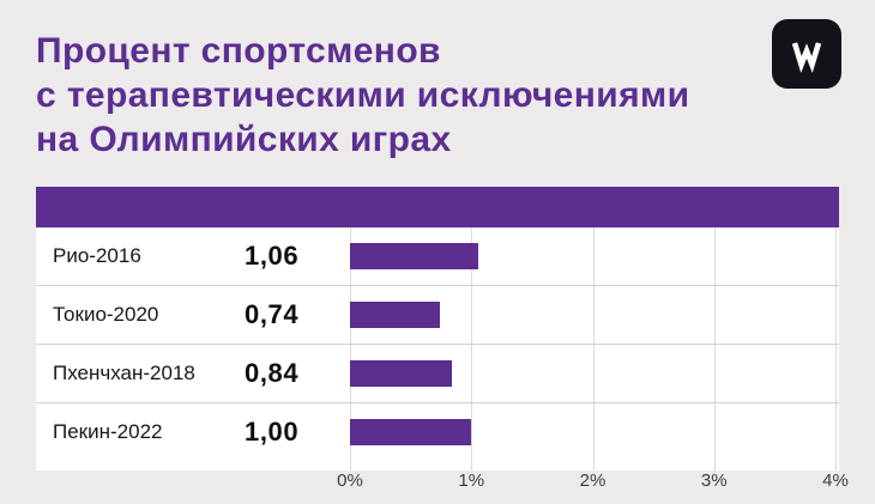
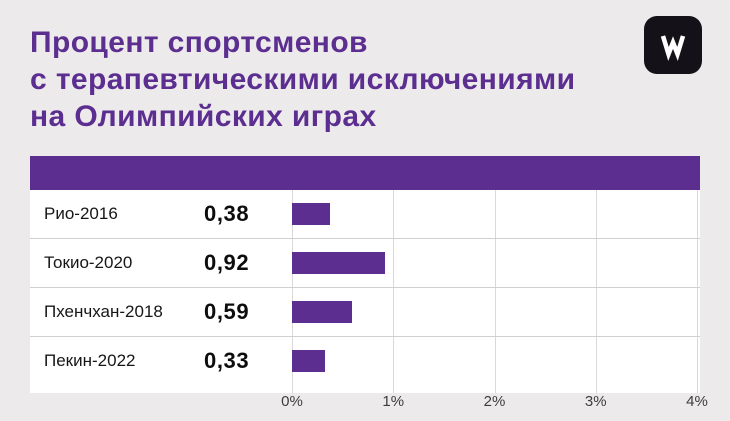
Рио-2016: 1,06 -> 0,38
Токио-2020: 0,74 -> 0,92
Пхенчхан-2018: 0,84 -> 0,59
Пекин-2022: 1,00 -> 0,33
